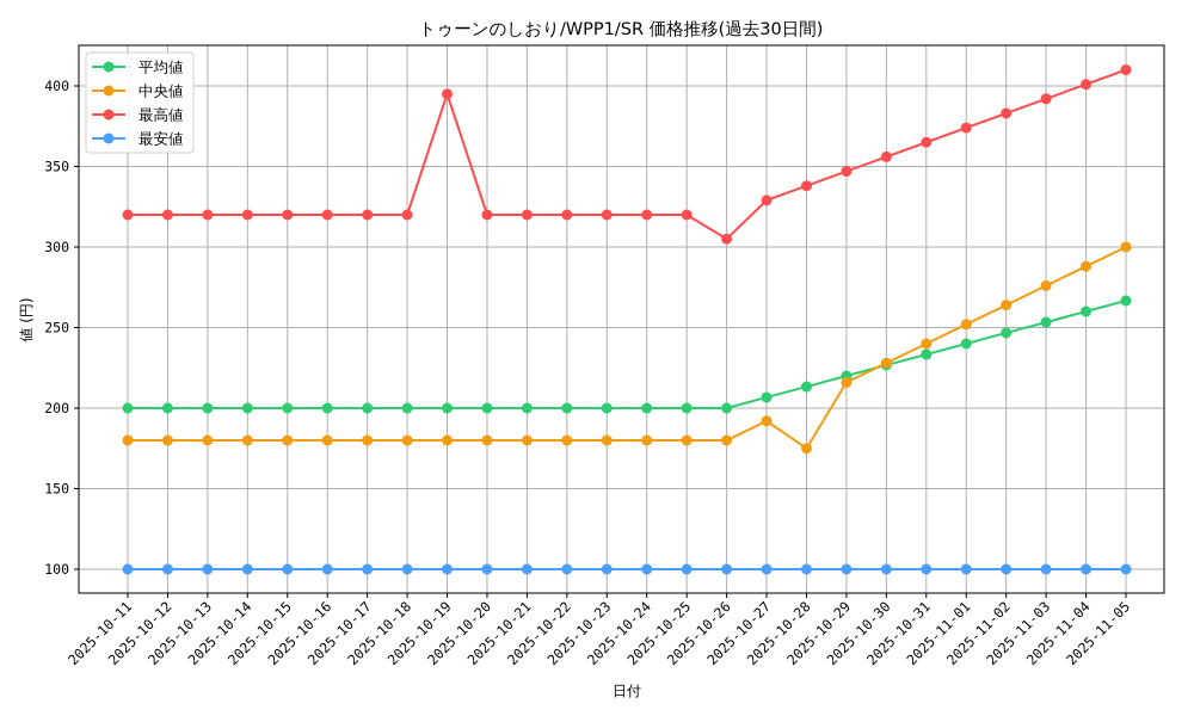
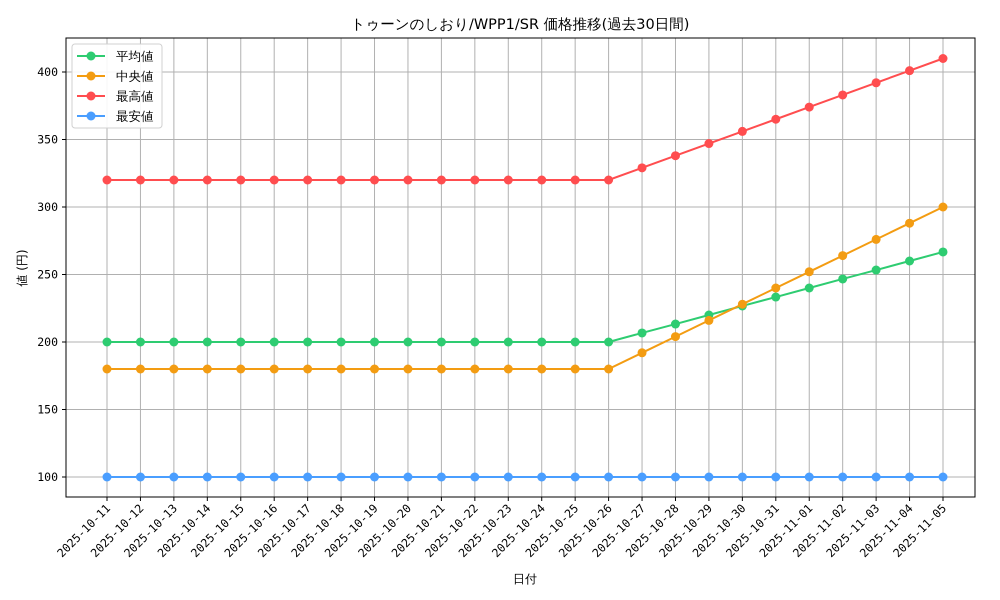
最高値/2025-10-19: 395 -> 320
最高値/2025-10-26: 305 -> 320
中央値/2025-10-28: 175 -> 204
